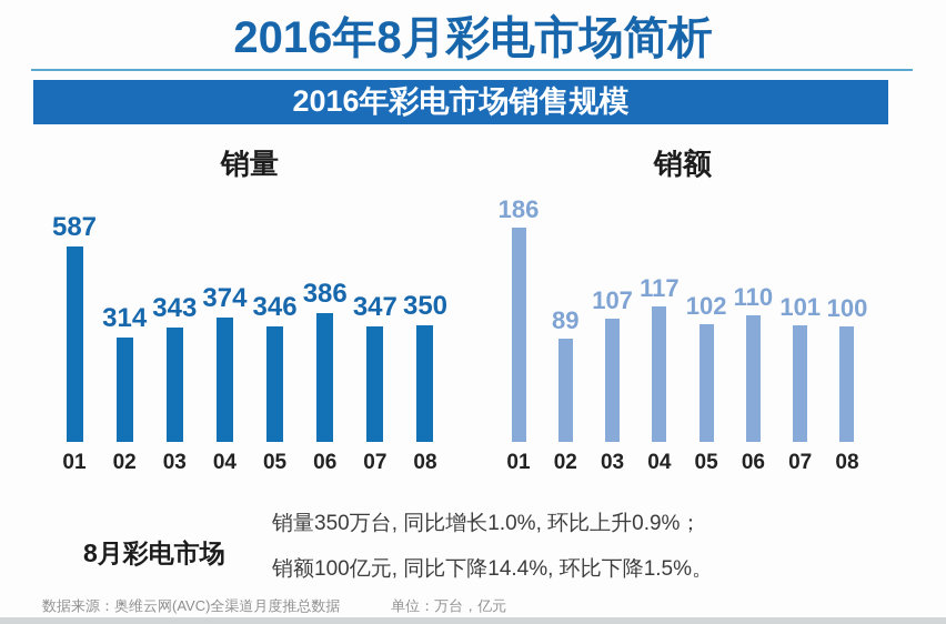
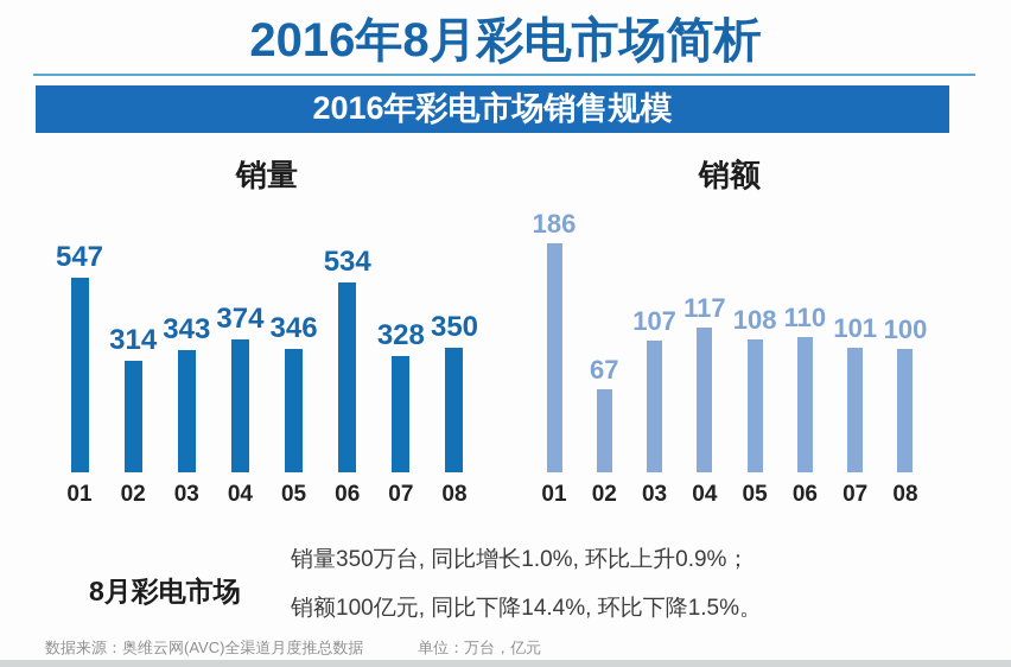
销量/01: 587 -> 547
销量/06: 386 -> 534
销量/07: 347 -> 328
销额/02: 89 -> 67
销额/05: 102 -> 108
